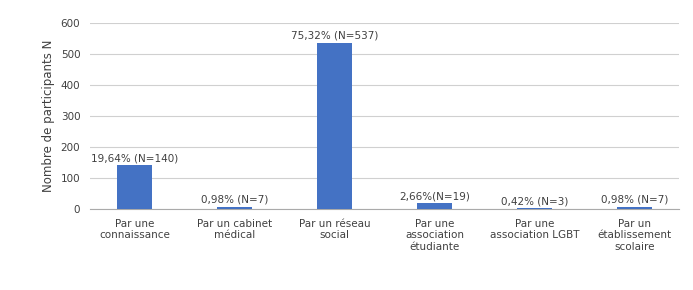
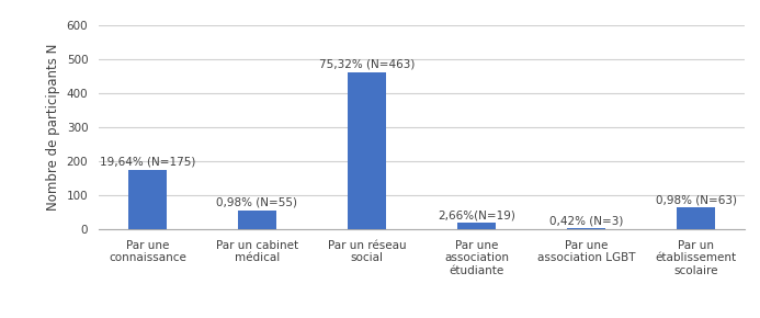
Par une connaissance: 140 -> 175
Par un cabinet médical: 7 -> 55
Par un réseau social: 537 -> 463
Par un établissement scolaire: 7 -> 63
